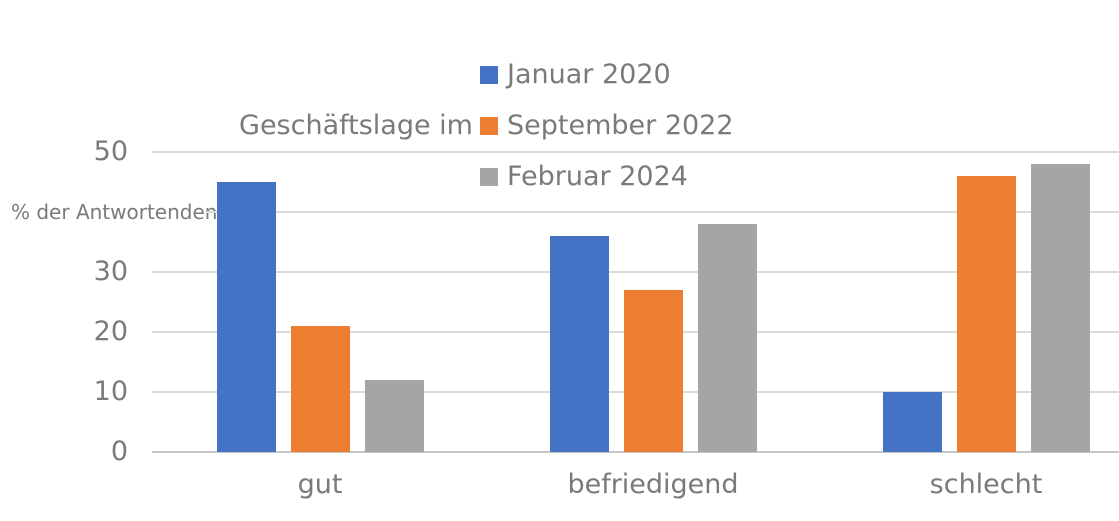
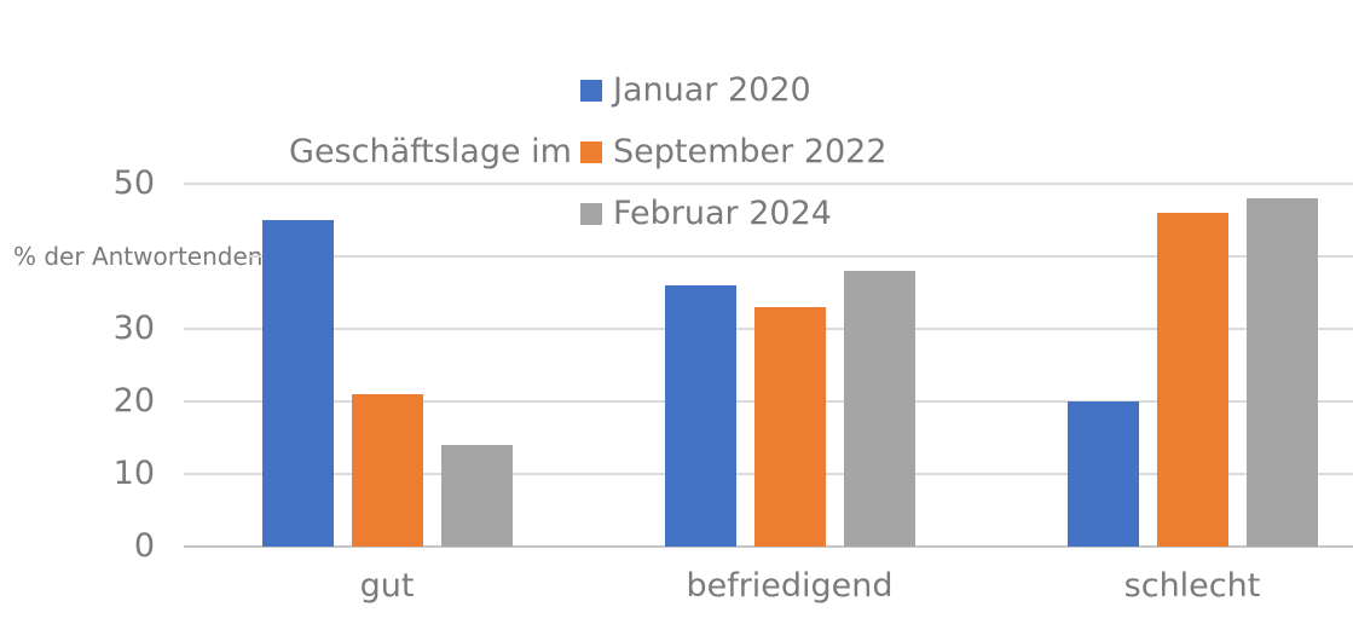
Februar 2024/gut: 12 -> 14
September 2022/befriedigend: 27 -> 33
Januar 2020/schlecht: 10 -> 20
